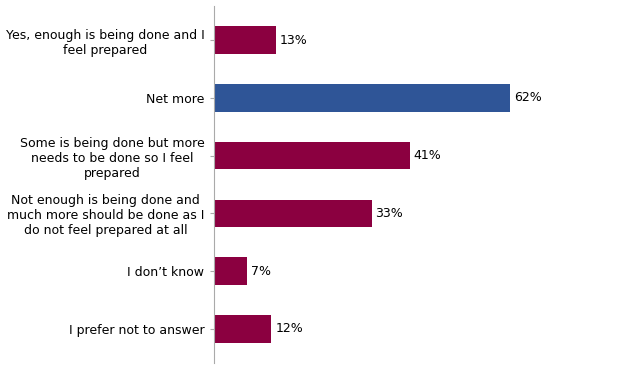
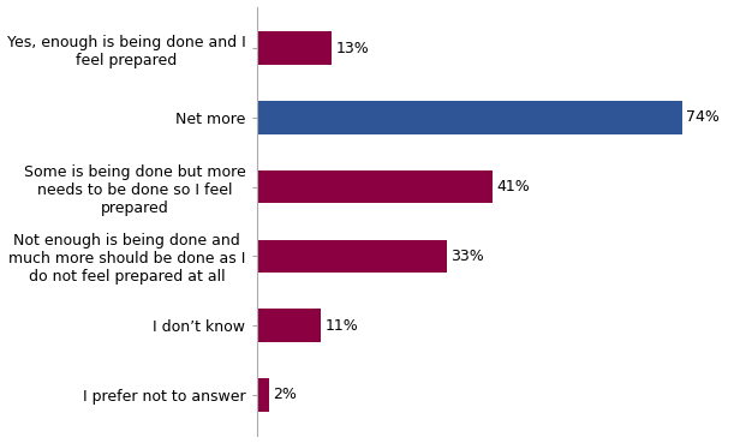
Net more: 62% -> 74%
I don’t know: 7% -> 11%
I prefer not to answer: 12% -> 2%
